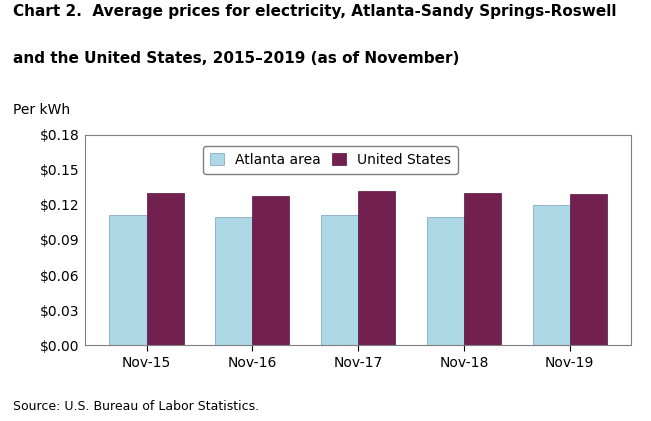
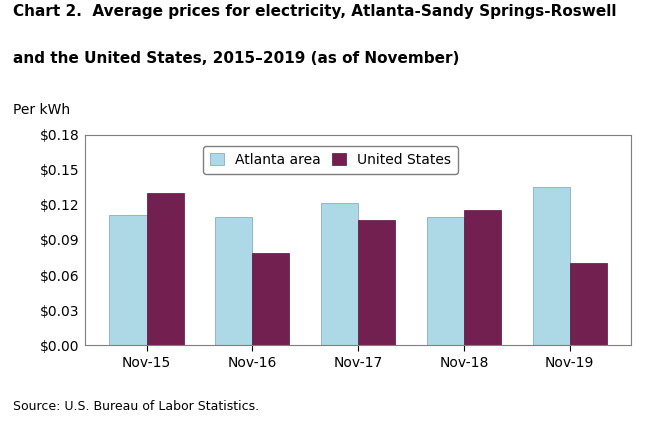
United States/Nov-16: $0.128 -> $0.079
Atlanta area/Nov-17: $0.111 -> $0.122
United States/Nov-17: $0.132 -> $0.107
United States/Nov-18: $0.130 -> $0.116
Atlanta area/Nov-19: $0.120 -> $0.135
United States/Nov-19: $0.129 -> $0.070
